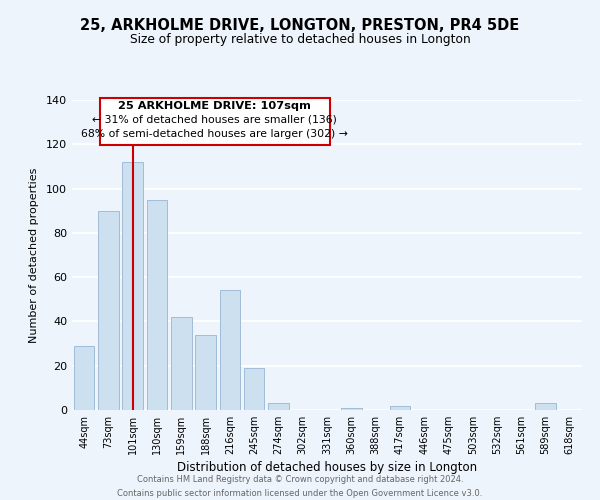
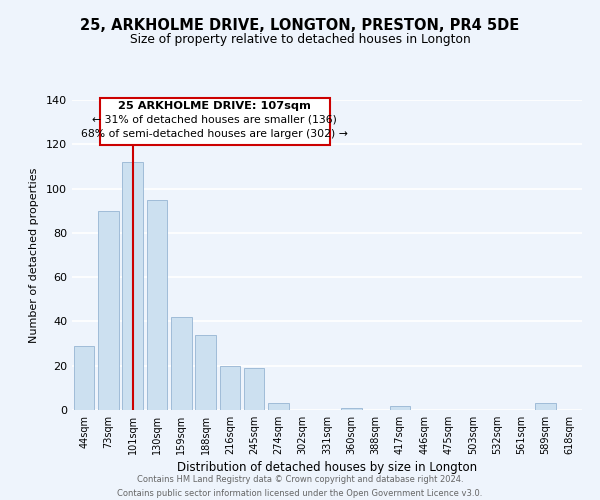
216sqm: 54 -> 20
